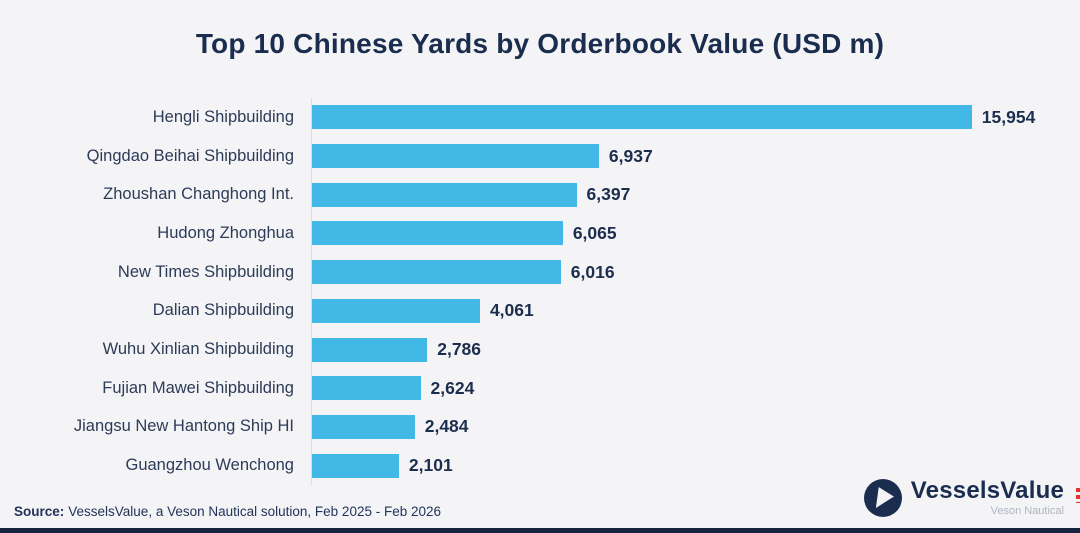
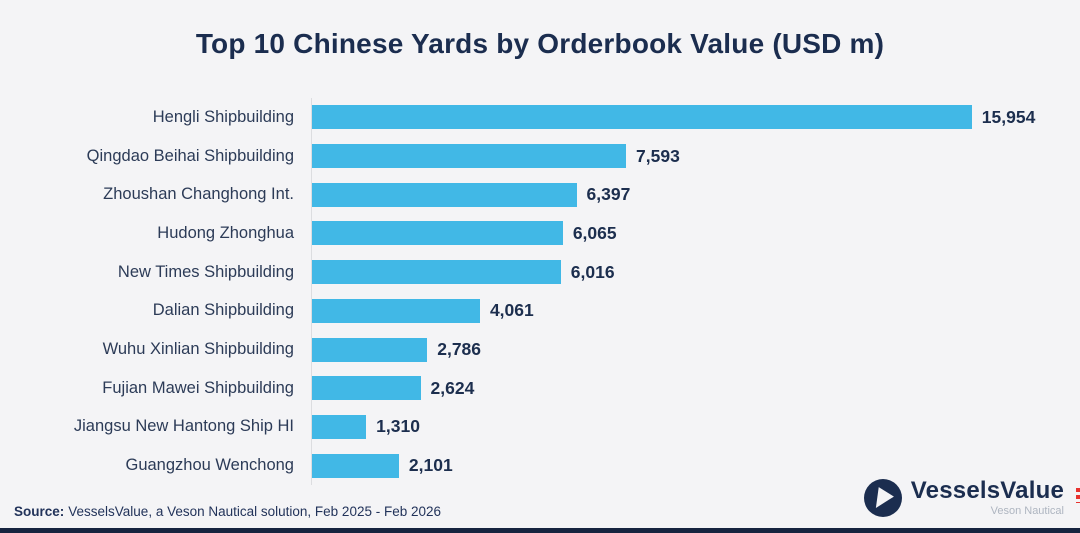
Qingdao Beihai Shipbuilding: 6,937 -> 7,593
Jiangsu New Hantong Ship HI: 2,484 -> 1,310
